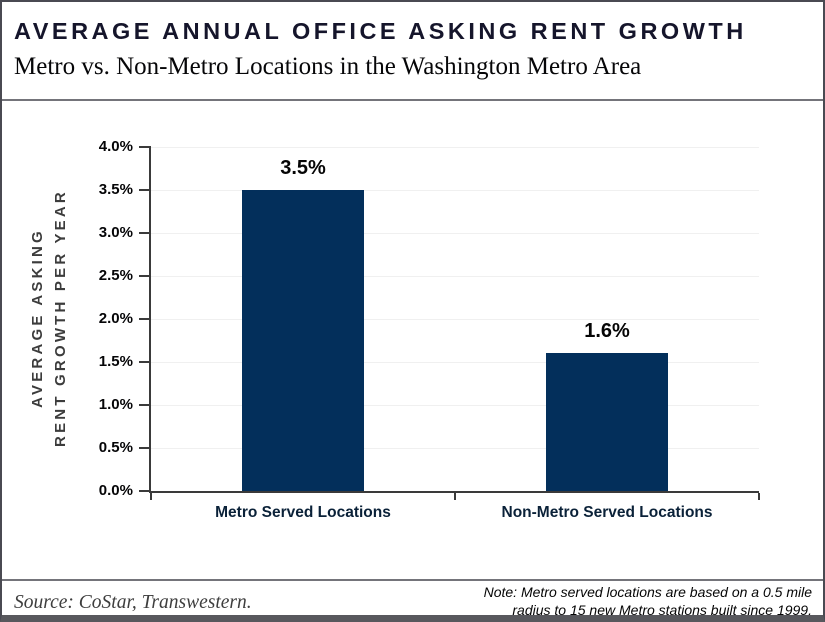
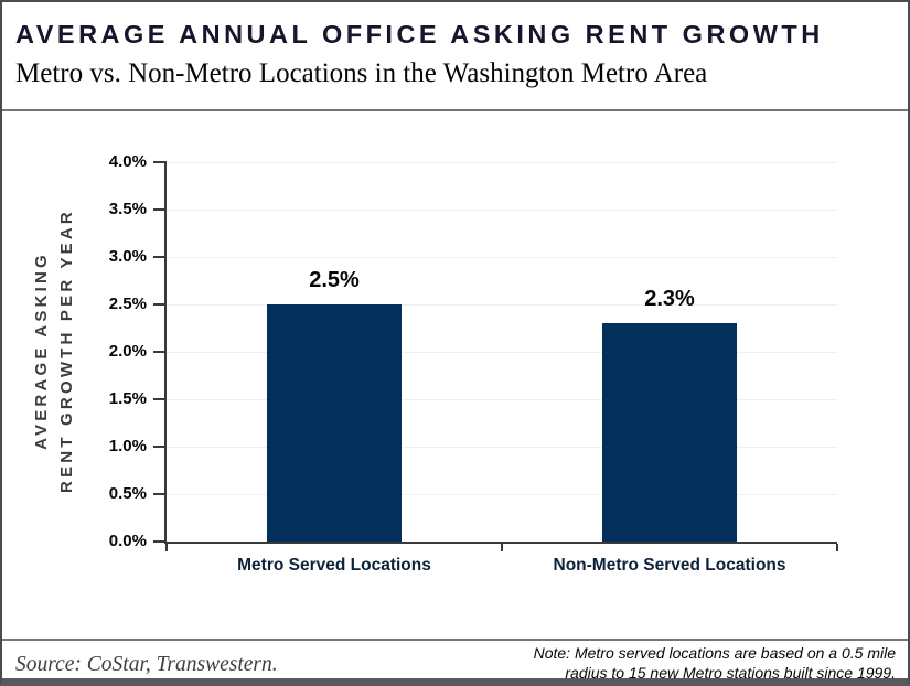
Metro Served Locations: 3.5% -> 2.5%
Non-Metro Served Locations: 1.6% -> 2.3%
